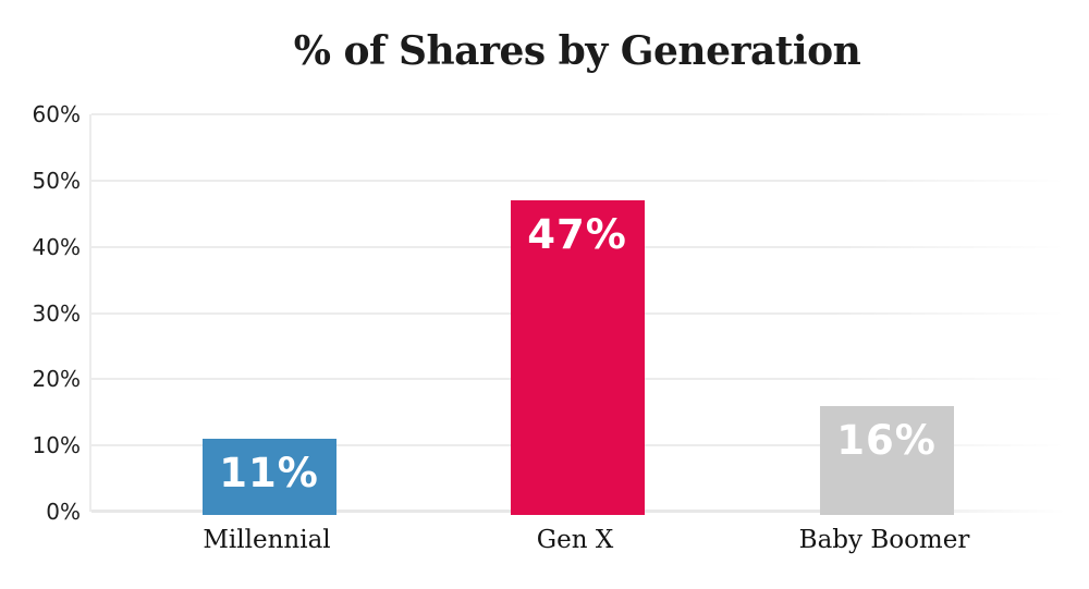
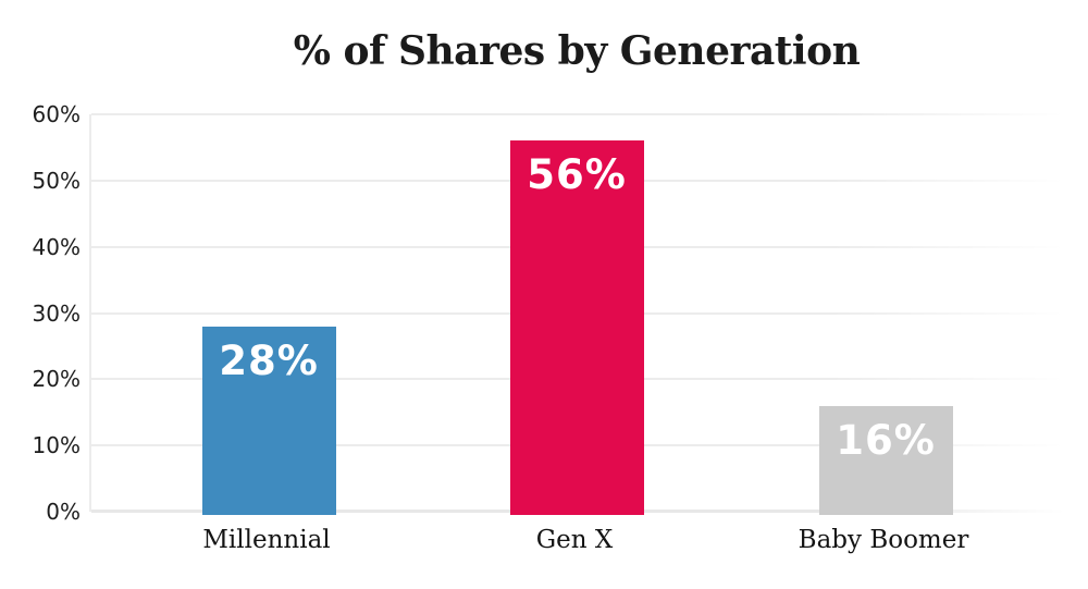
Millennial: 11% -> 28%
Gen X: 47% -> 56%
